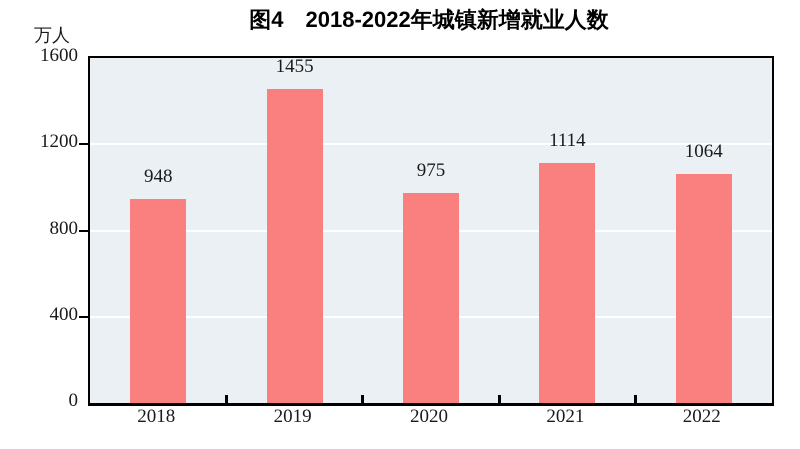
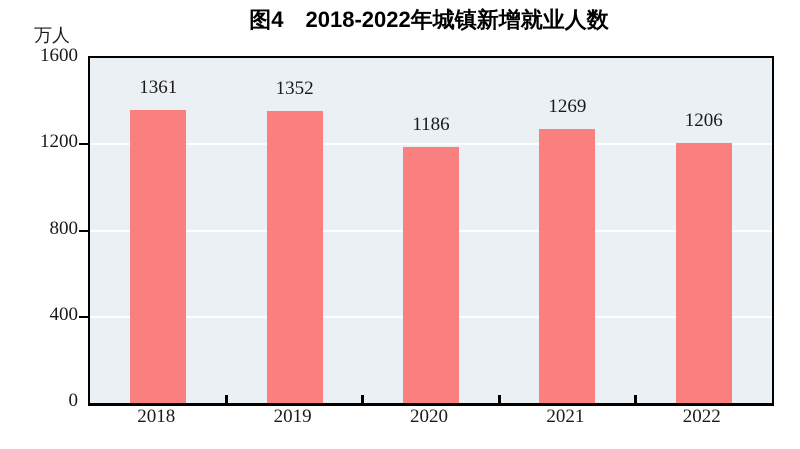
2018: 948 -> 1361
2019: 1455 -> 1352
2020: 975 -> 1186
2021: 1114 -> 1269
2022: 1064 -> 1206
